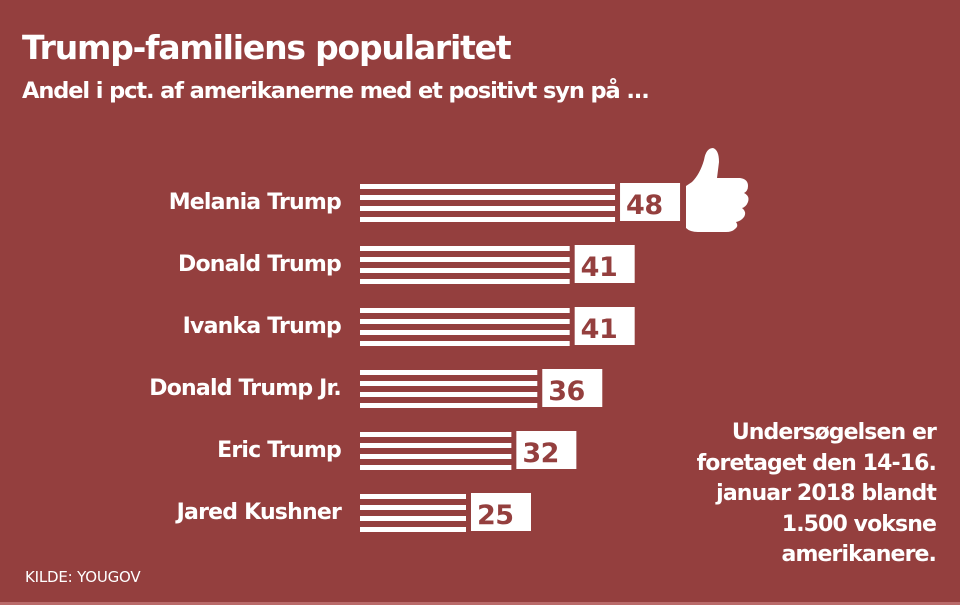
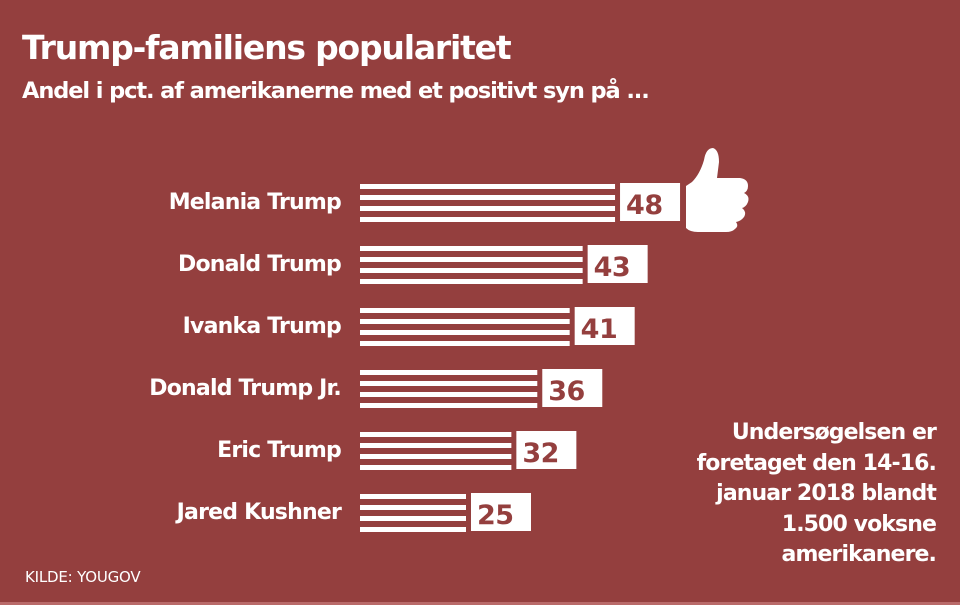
Donald Trump: 41 -> 43
